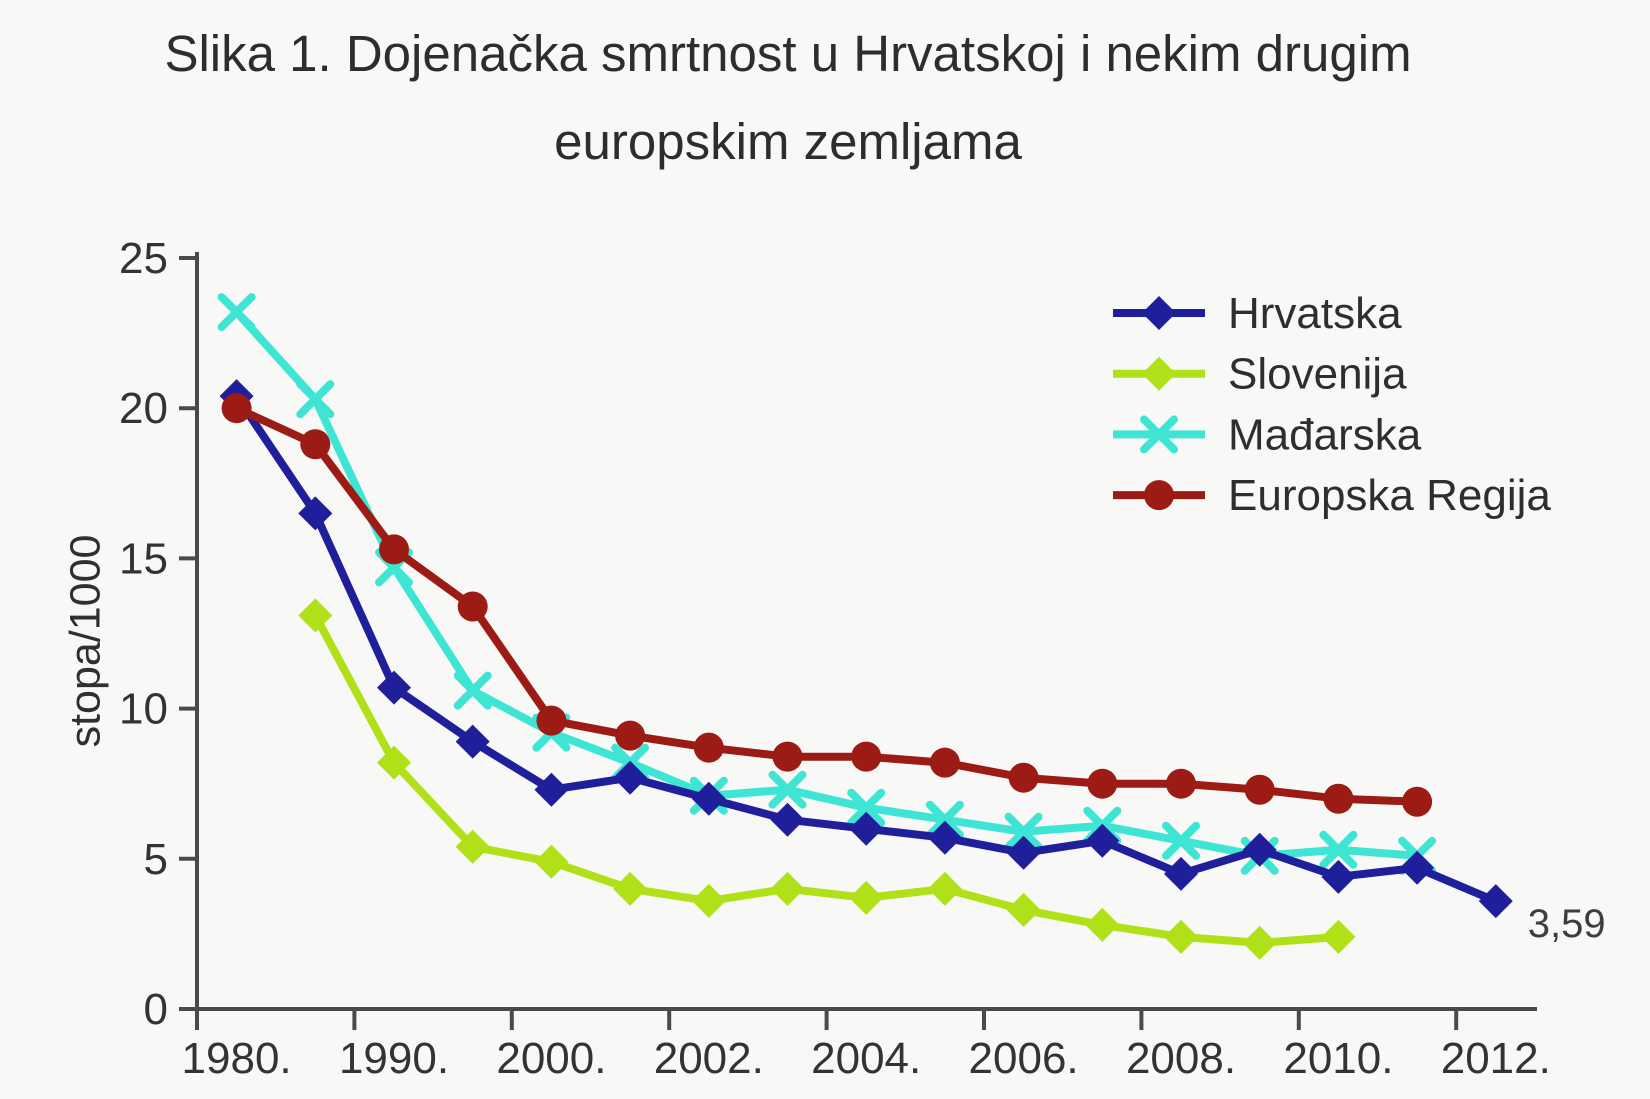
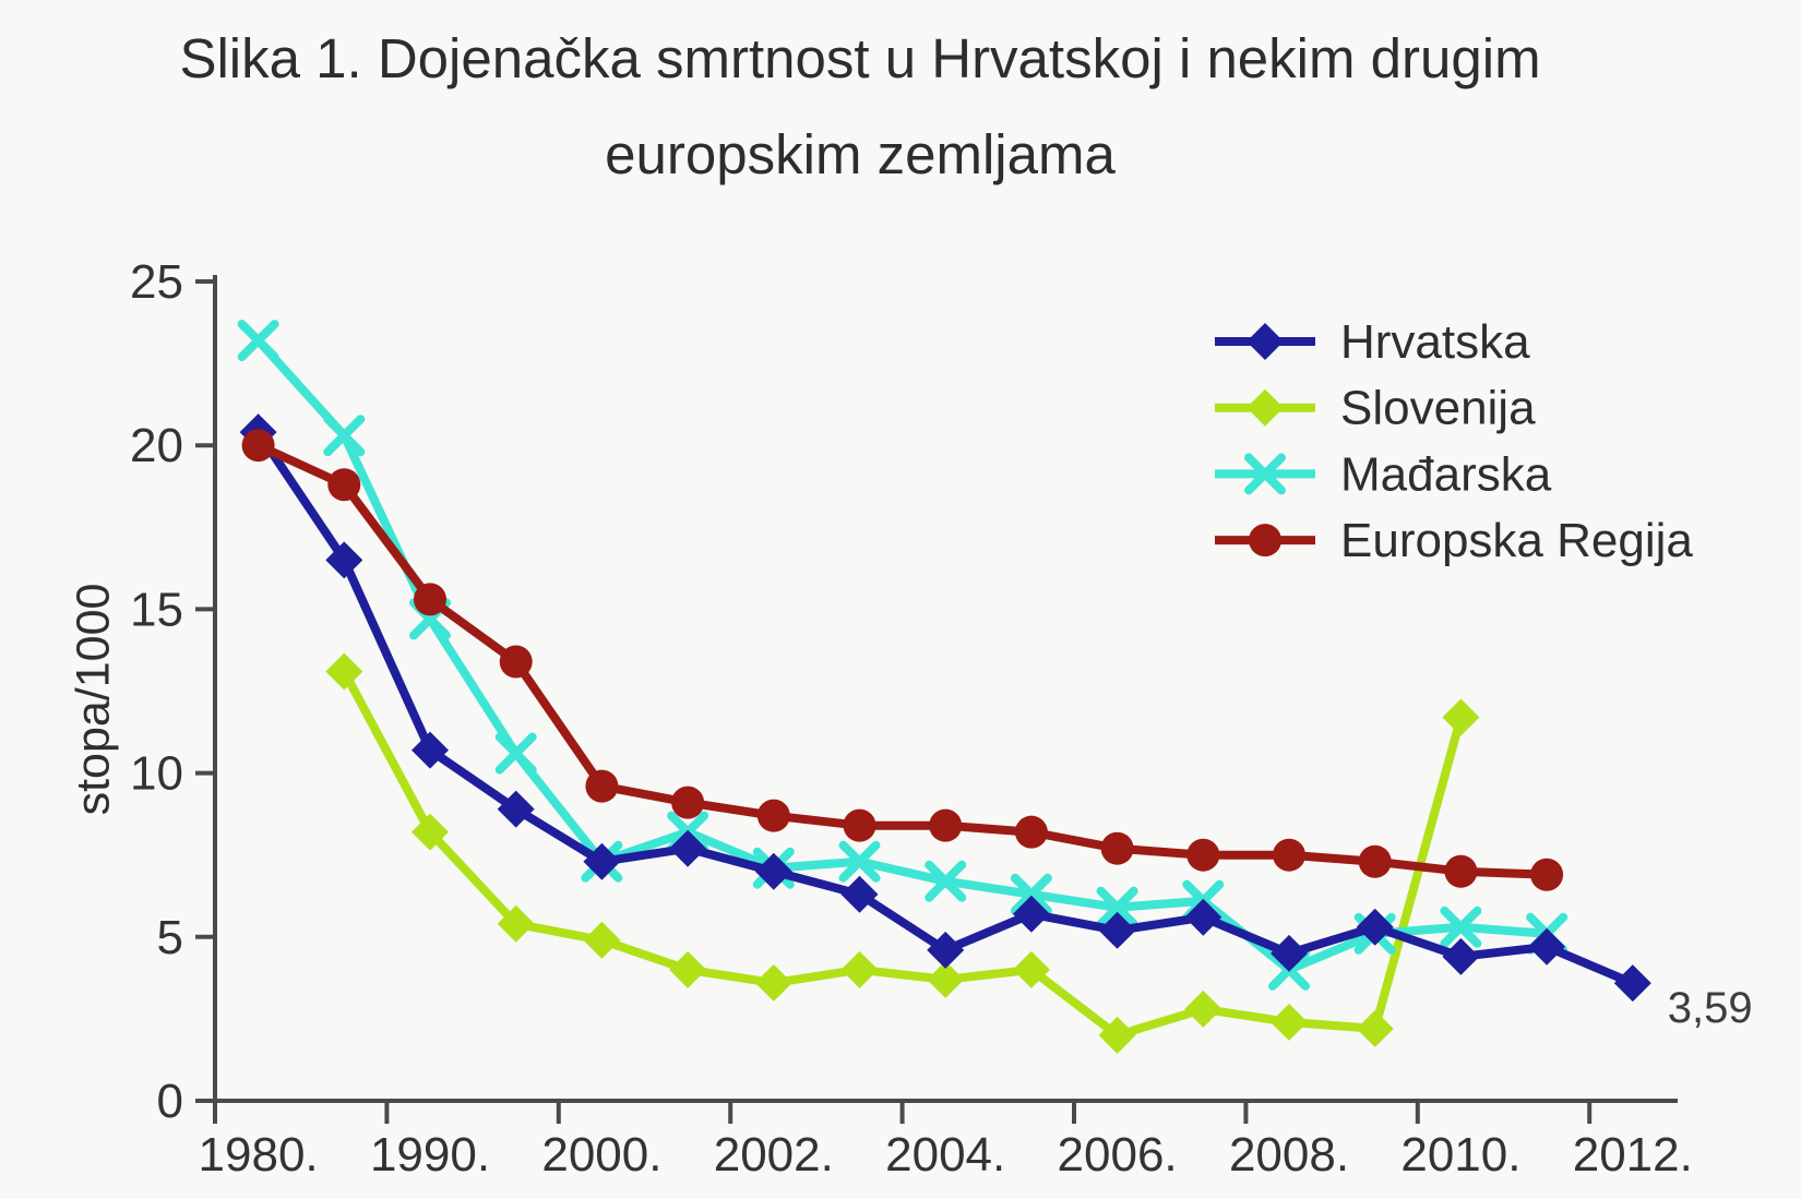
Mađarska/2000.: 9.2 -> 7.3
Hrvatska/2004.: 6.0 -> 4.6
Slovenija/2006.: 3.3 -> 2.0
Mađarska/2008.: 5.6 -> 4.0
Slovenija/2010.: 2.4 -> 11.7
